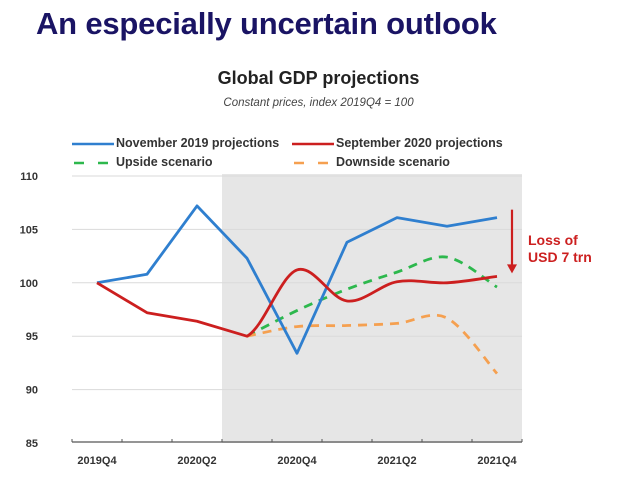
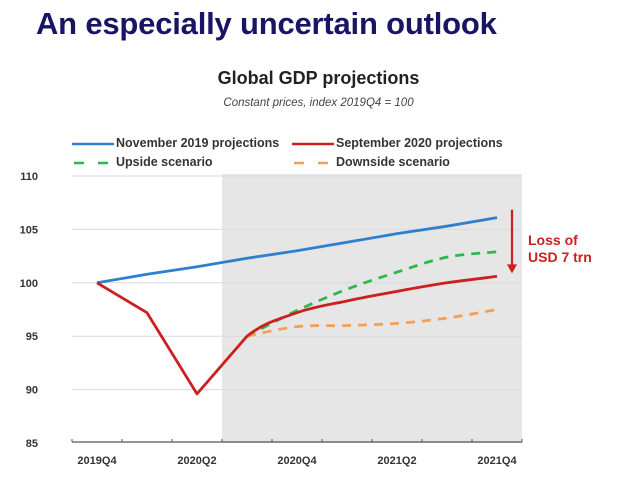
November 2019 projections/2020Q2: 107.2 -> 101.5
September 2020 projections/2020Q2: 96.4 -> 89.6
November 2019 projections/2020Q4: 93.4 -> 103.0
September 2020 projections/2020Q4: 101.2 -> 97.2
November 2019 projections/2021Q2: 106.1 -> 104.6
September 2020 projections/2021Q2: 100.1 -> 99.2
Upside scenario/2021Q4: 99.6 -> 102.9
Downside scenario/2021Q4: 91.5 -> 97.5
